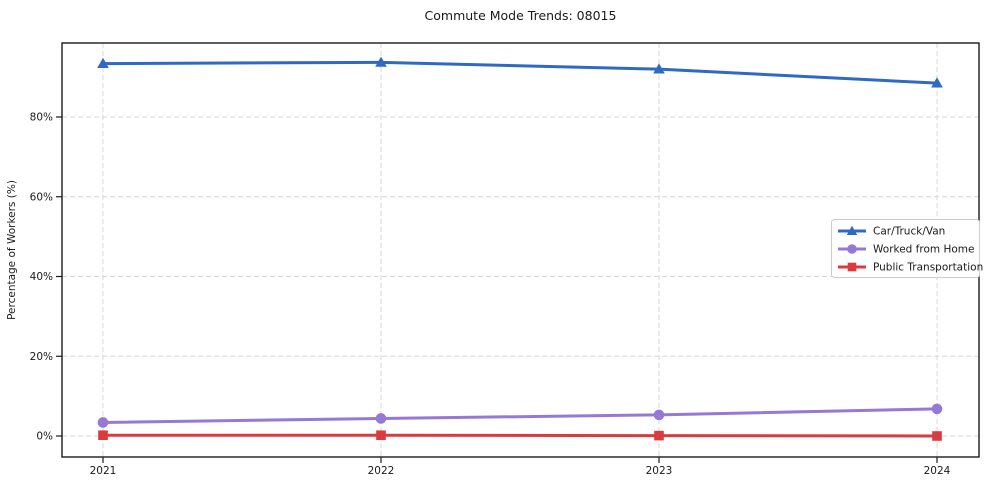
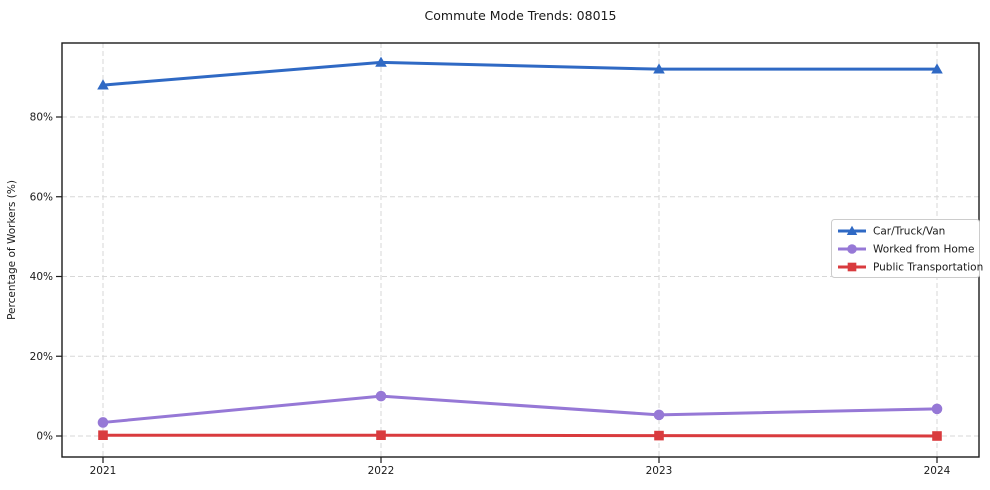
Car/Truck/Van/2021: 93% -> 88%
Worked from Home/2022: 4% -> 10%
Car/Truck/Van/2024: 88% -> 92%
